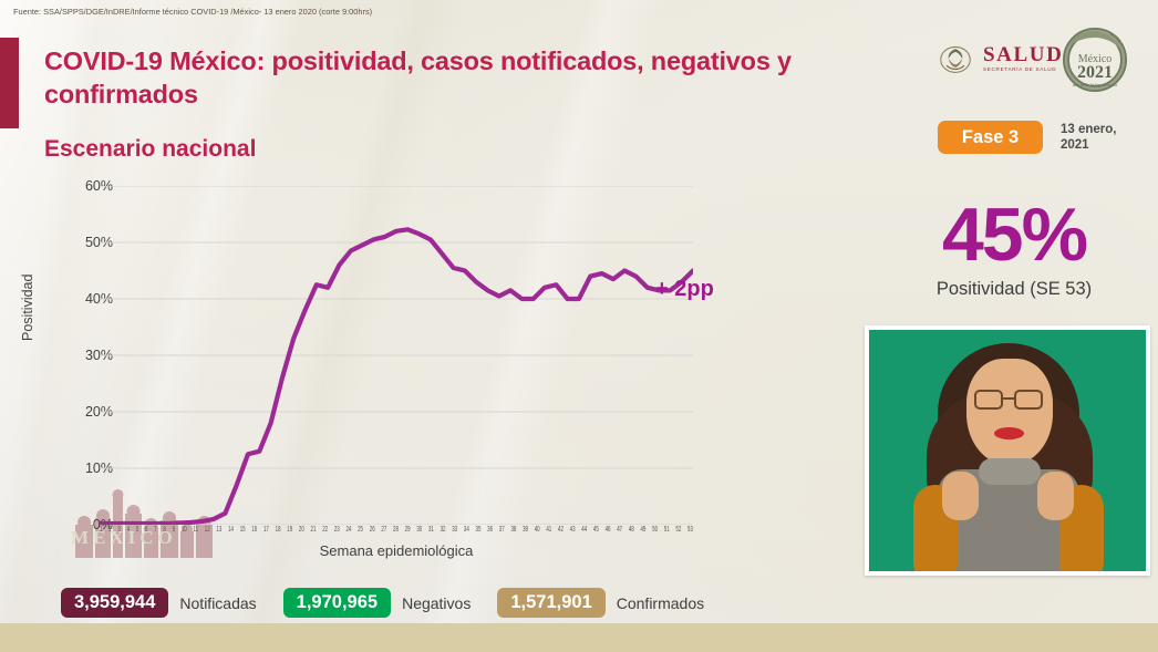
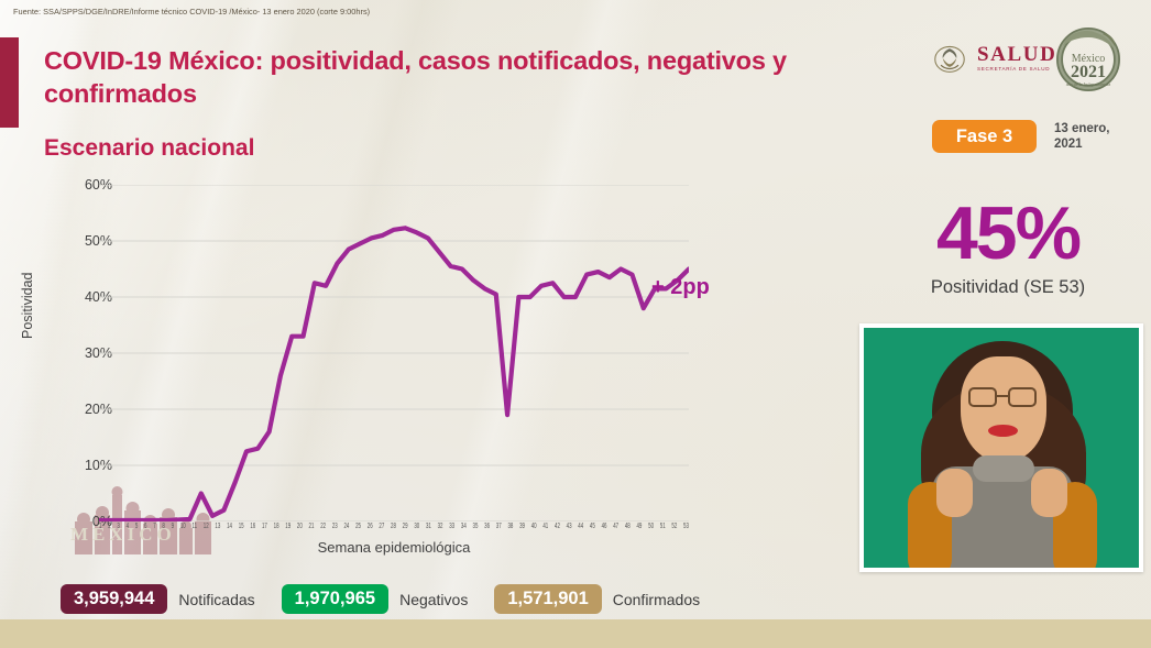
10: 1% -> 5%
16: 18% -> 16%
19: 38% -> 33%
37: 42% -> 19%
49: 42% -> 38%
